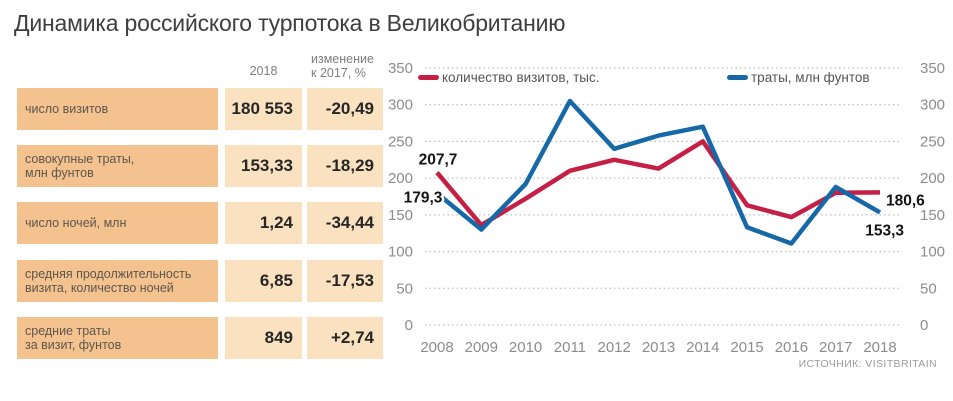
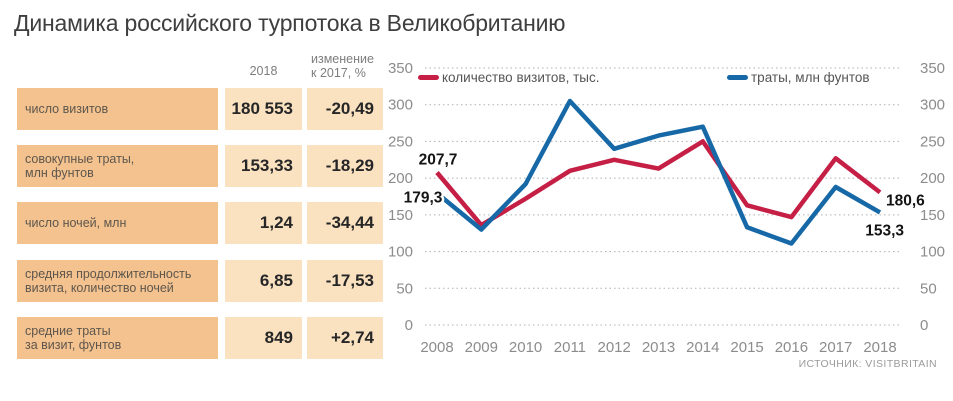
количество визитов, тыс./2017: 180 -> 230
